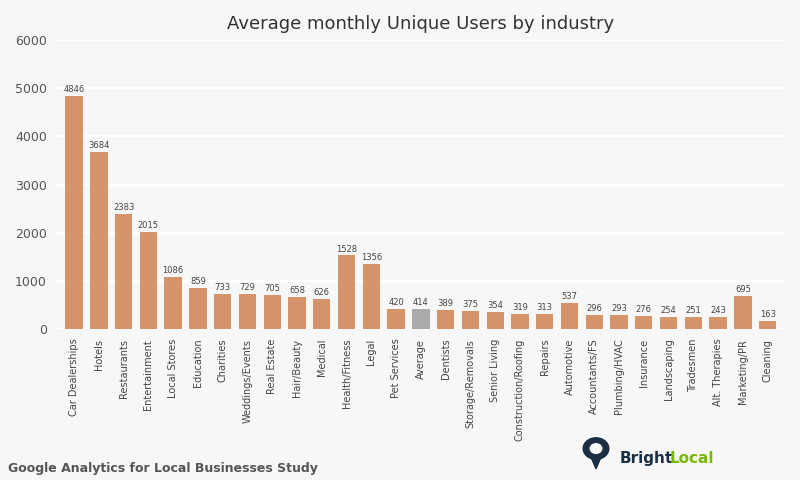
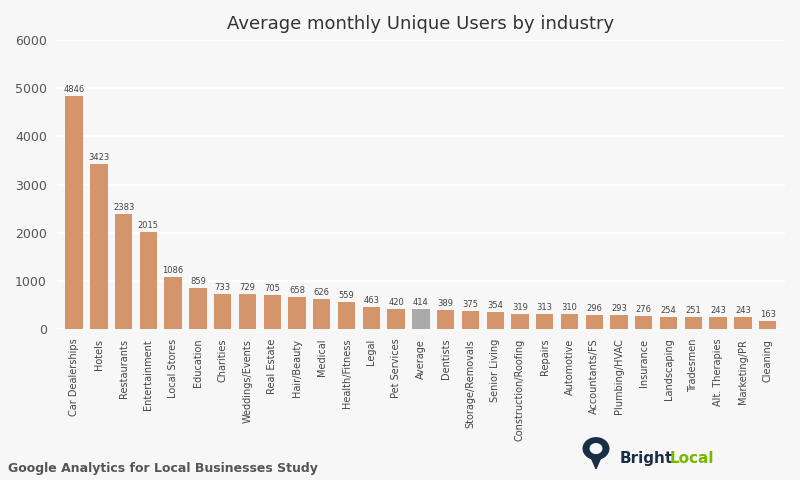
Hotels: 3684 -> 3423
Health/Fitness: 1528 -> 559
Legal: 1356 -> 463
Automotive: 537 -> 310
Marketing/PR: 695 -> 243
